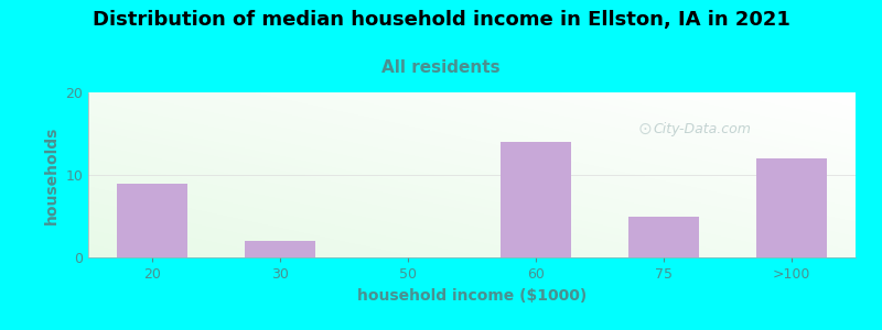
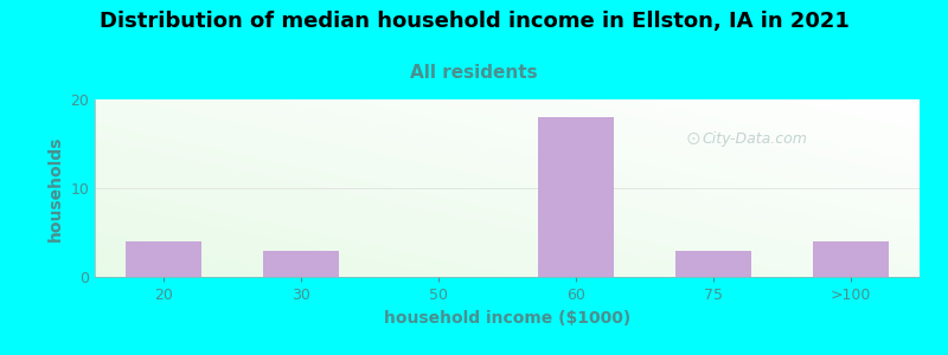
20: 9 -> 4
30: 2 -> 3
60: 14 -> 18
75: 5 -> 3
>100: 12 -> 4
